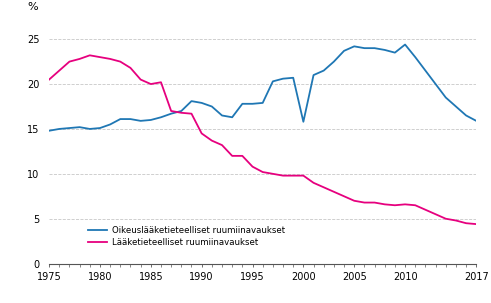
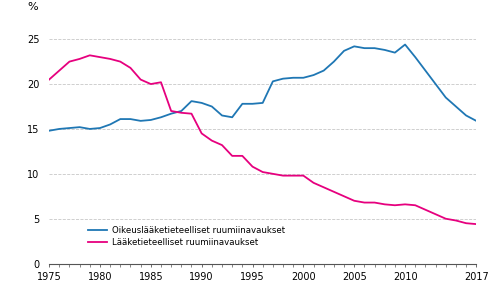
Oikeuslääketieteelliset ruumiinavaukset/2000: 15.8 -> 20.7
